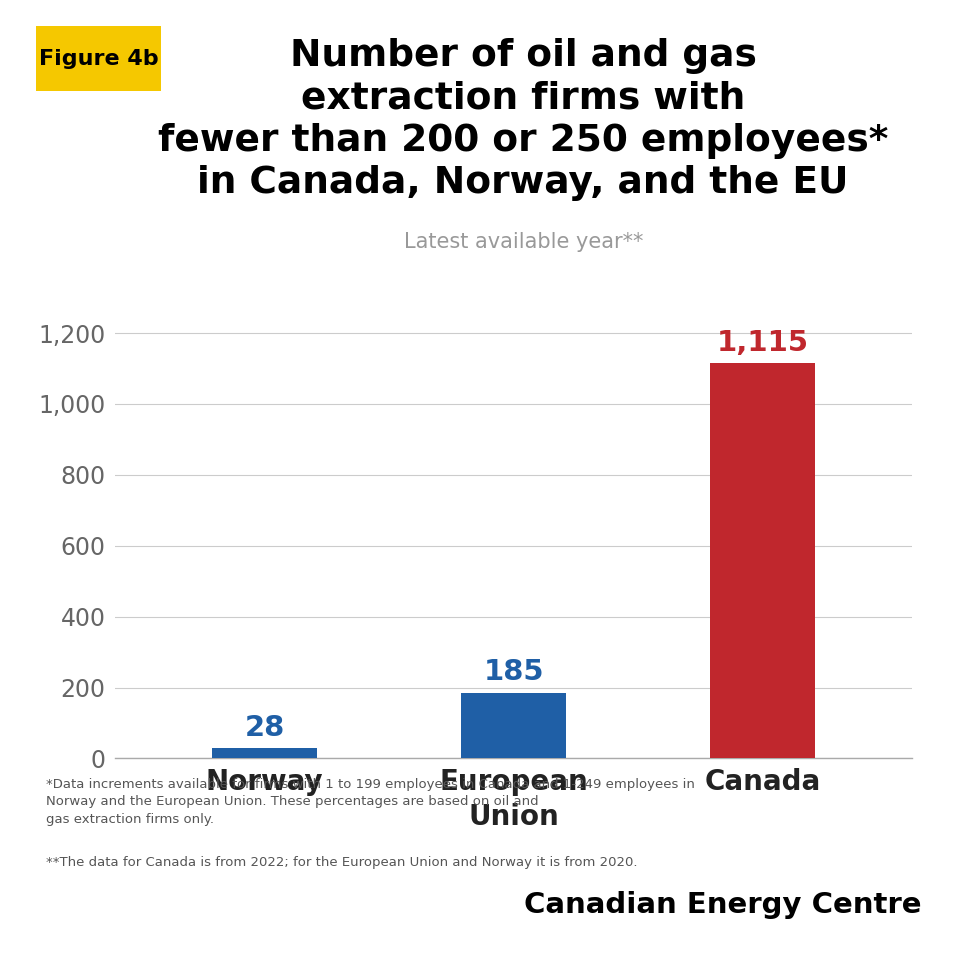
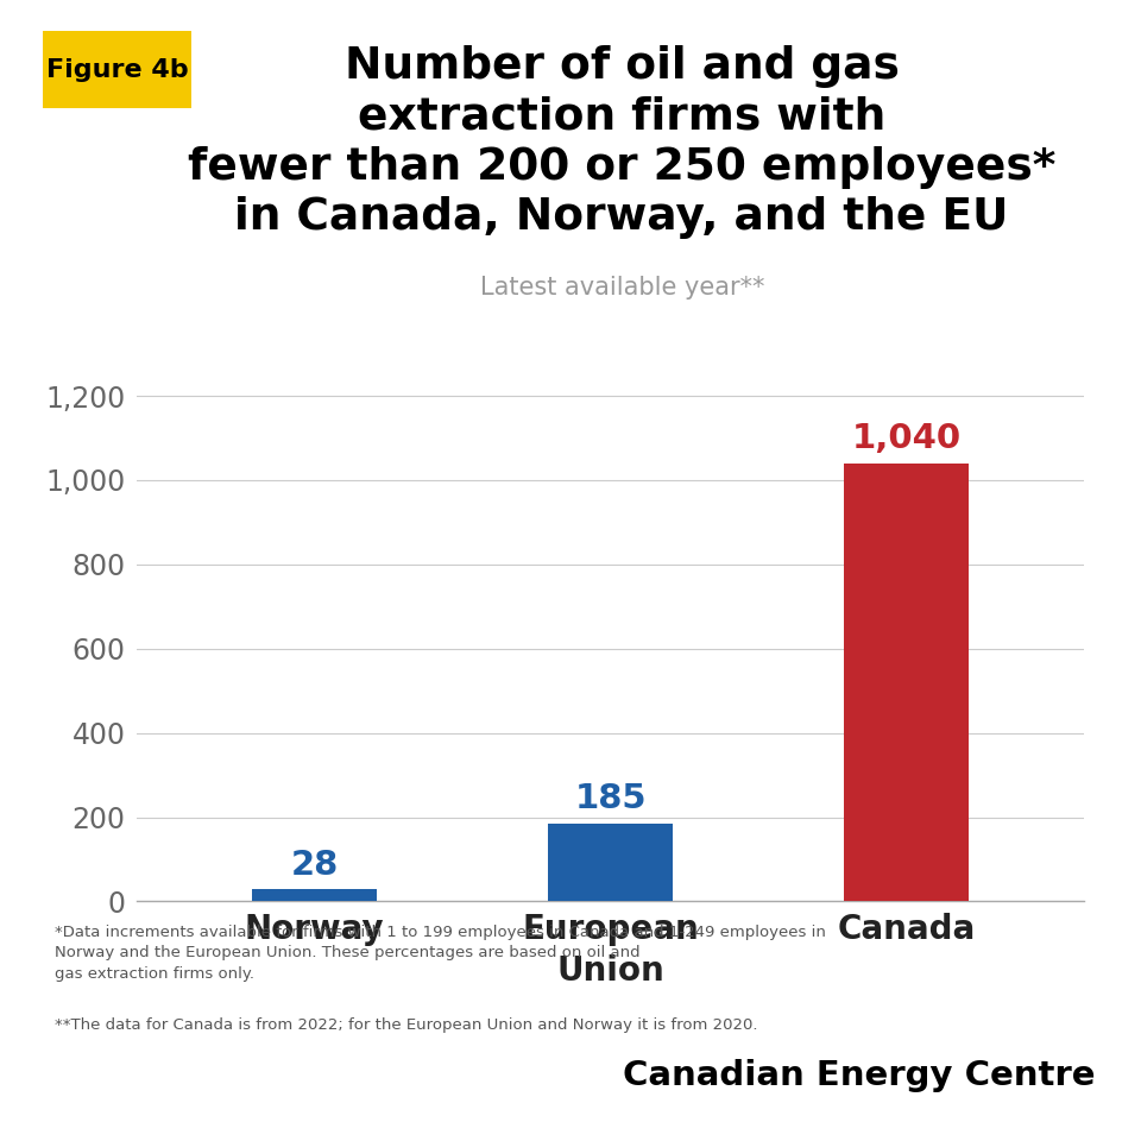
Canada: 1,115 -> 1,040
